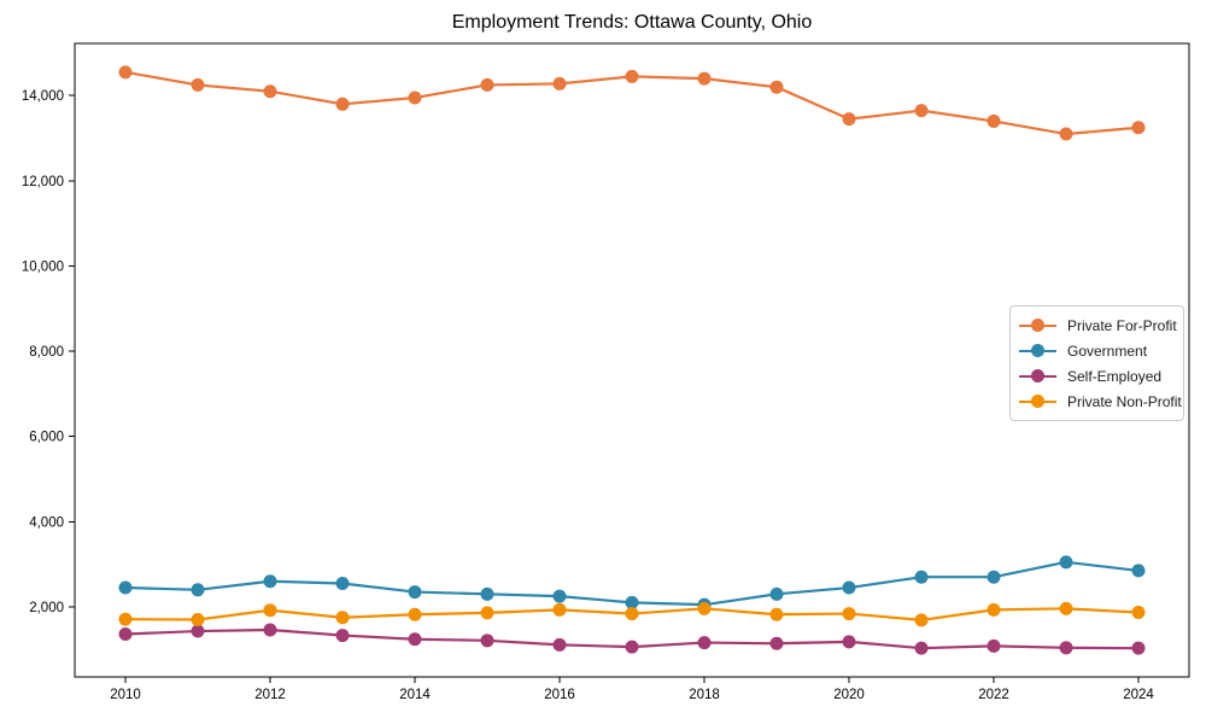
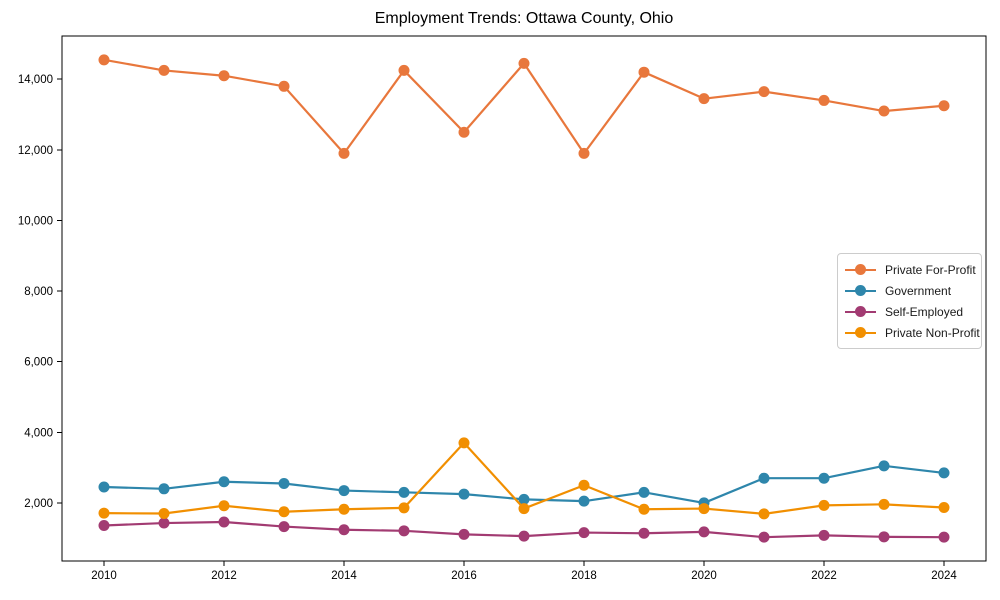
Private For-Profit/2014: 14000 -> 11900
Private For-Profit/2016: 14300 -> 12500
Private Non-Profit/2016: 1900 -> 3700
Private For-Profit/2018: 14400 -> 11900
Private Non-Profit/2018: 2000 -> 2500
Government/2020: 2400 -> 2000
